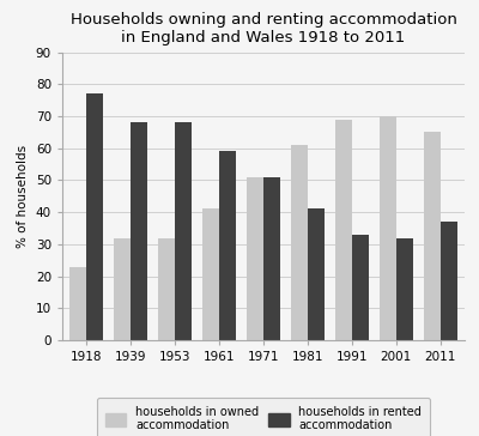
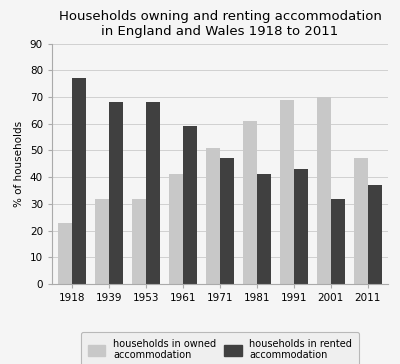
households in rented accommodation/1971: 51 -> 47
households in rented accommodation/1991: 33 -> 43
households in owned accommodation/2011: 65 -> 47
